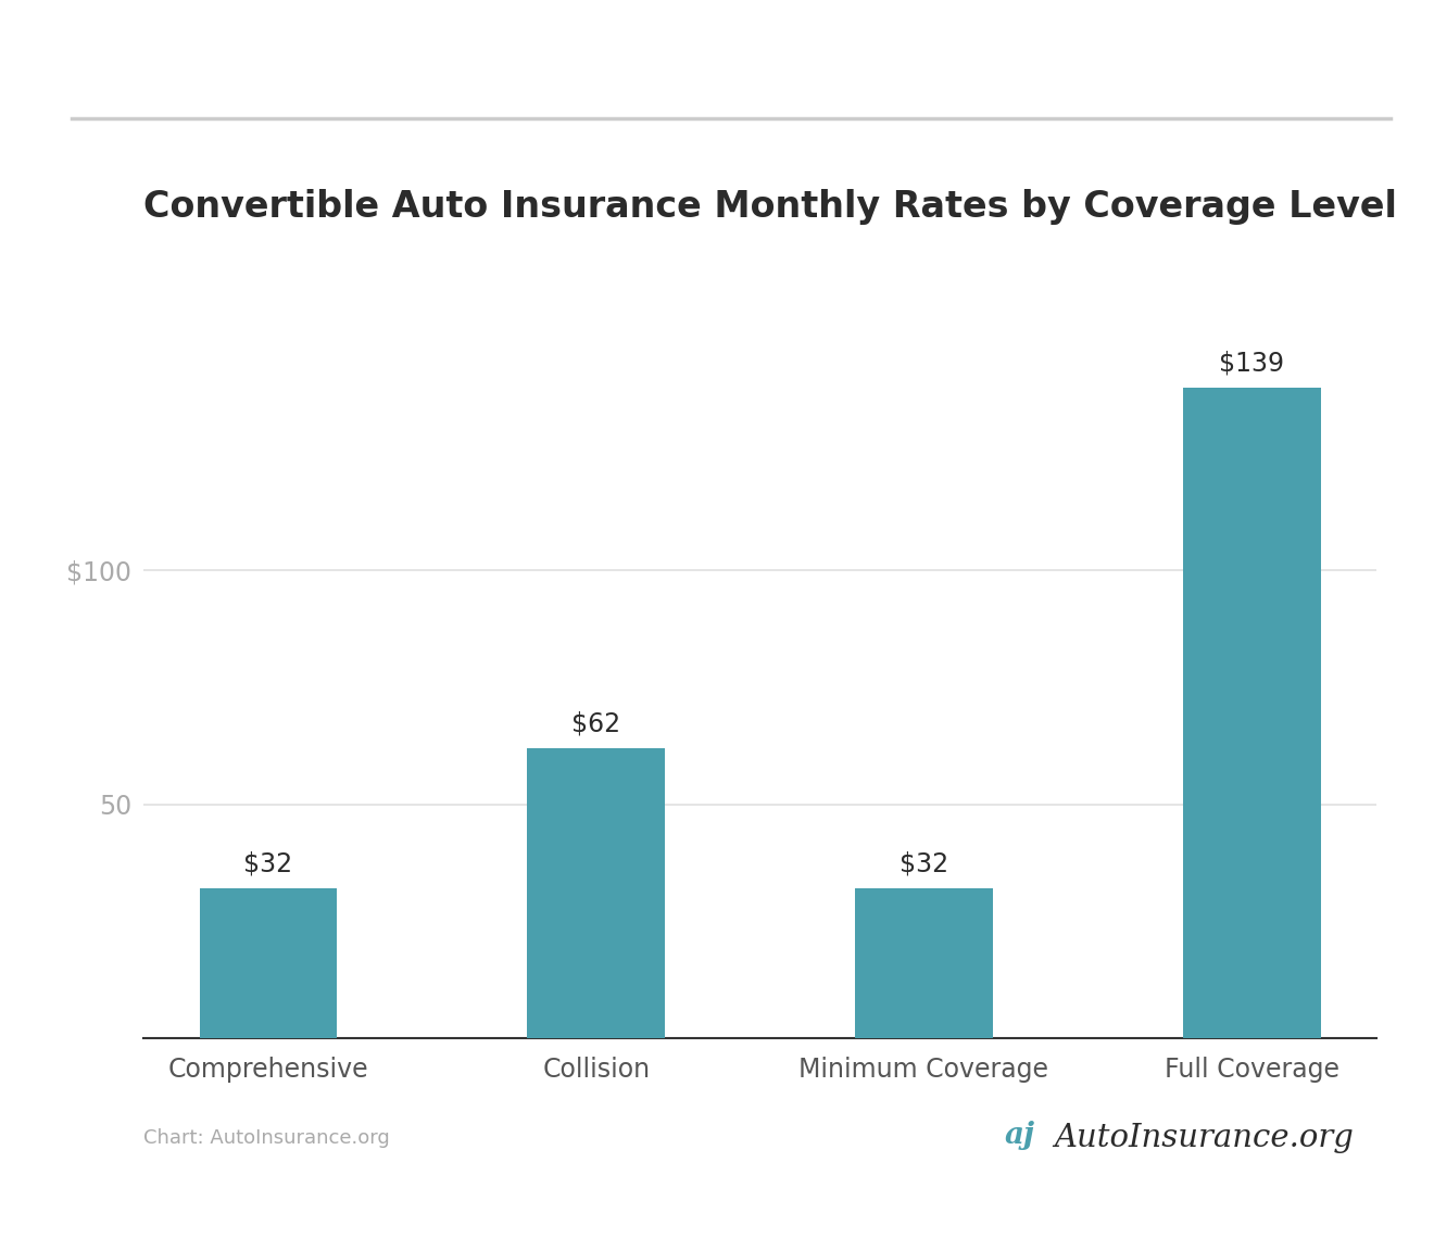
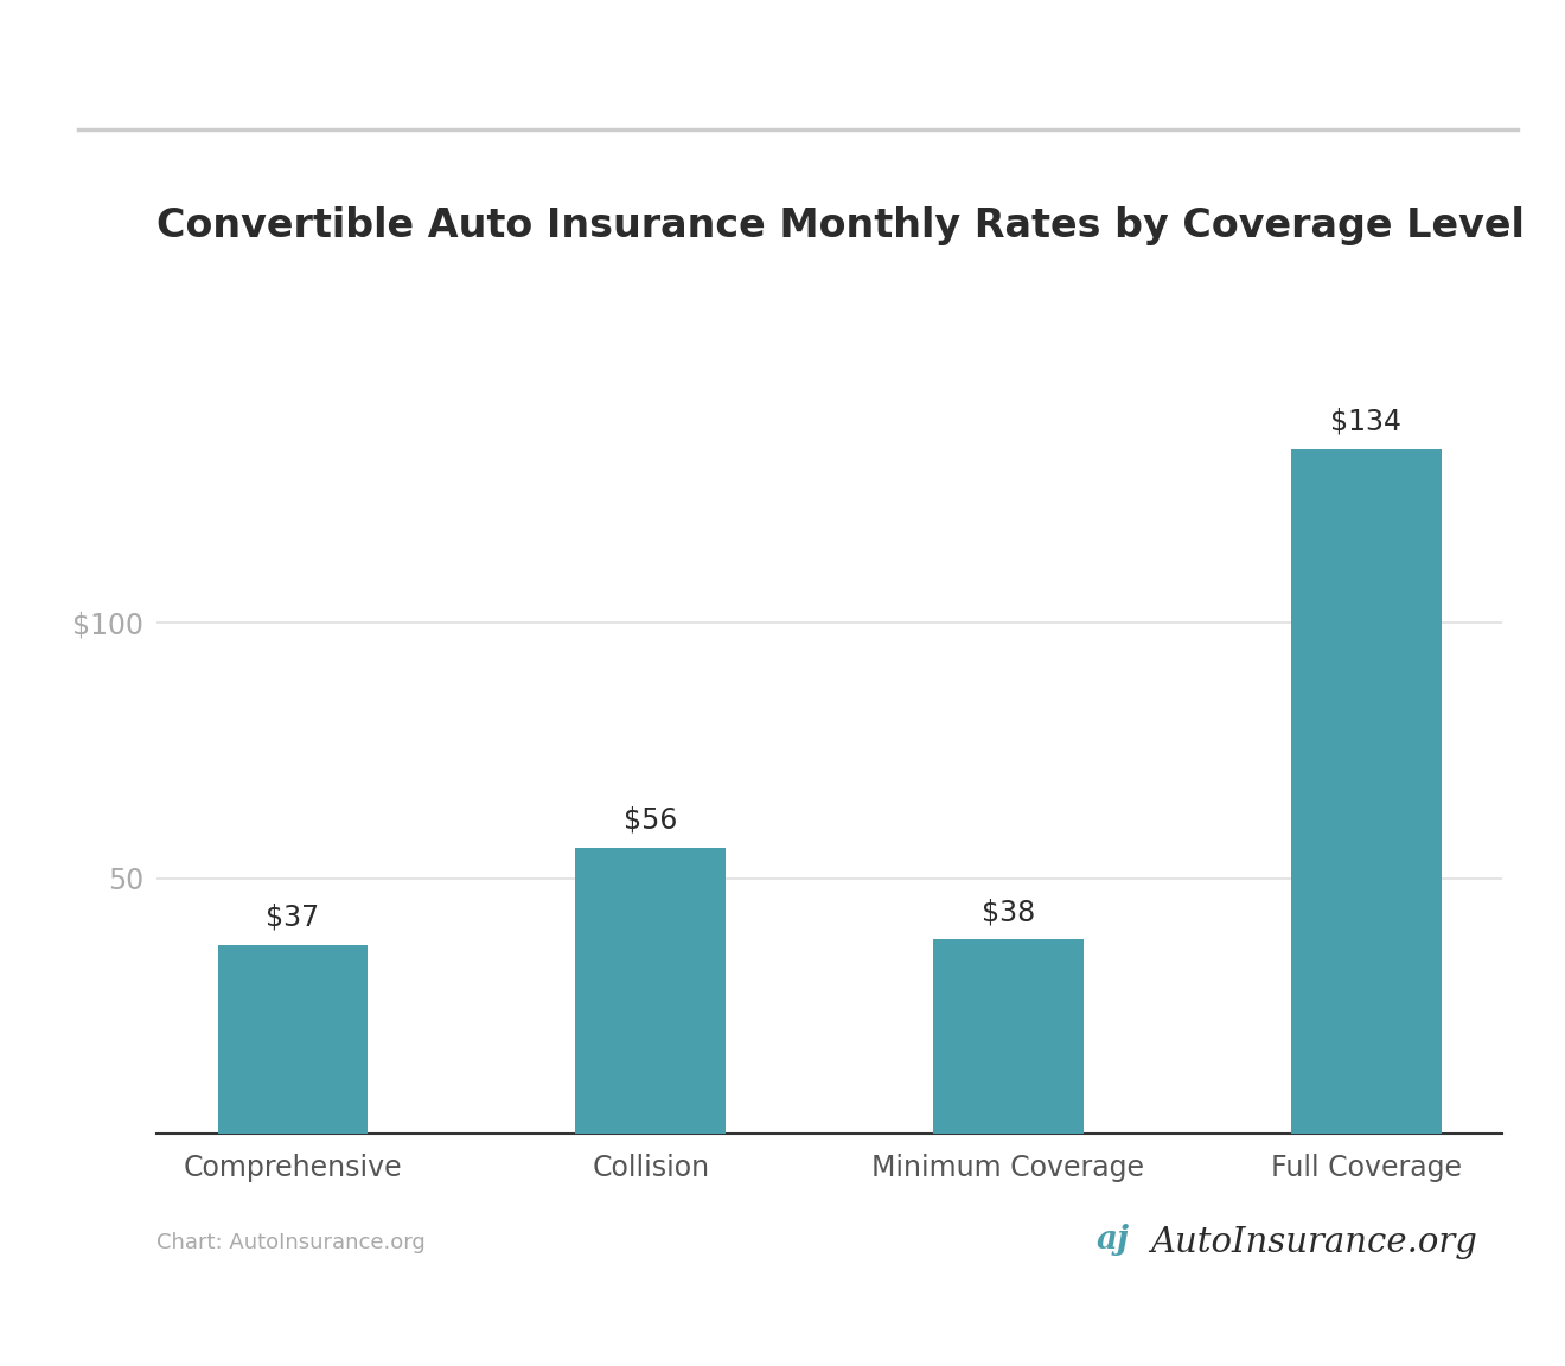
Comprehensive: $32 -> $37
Collision: $62 -> $56
Minimum Coverage: $32 -> $38
Full Coverage: $139 -> $134
